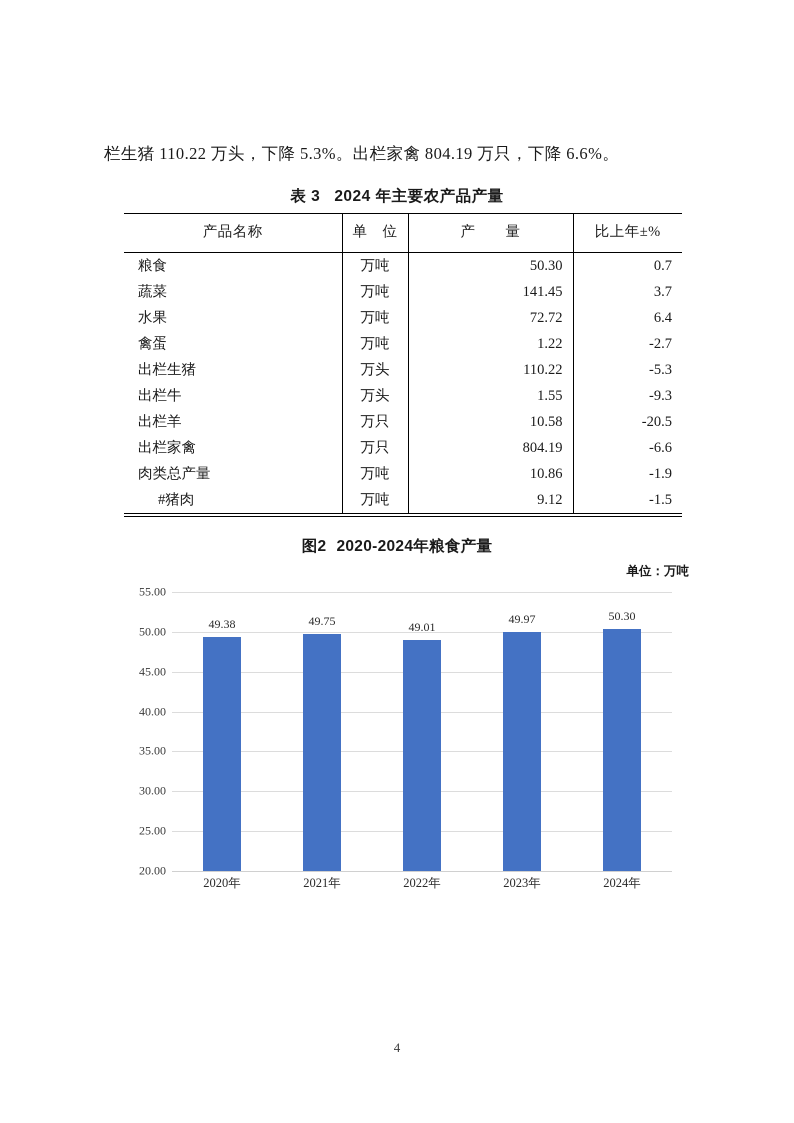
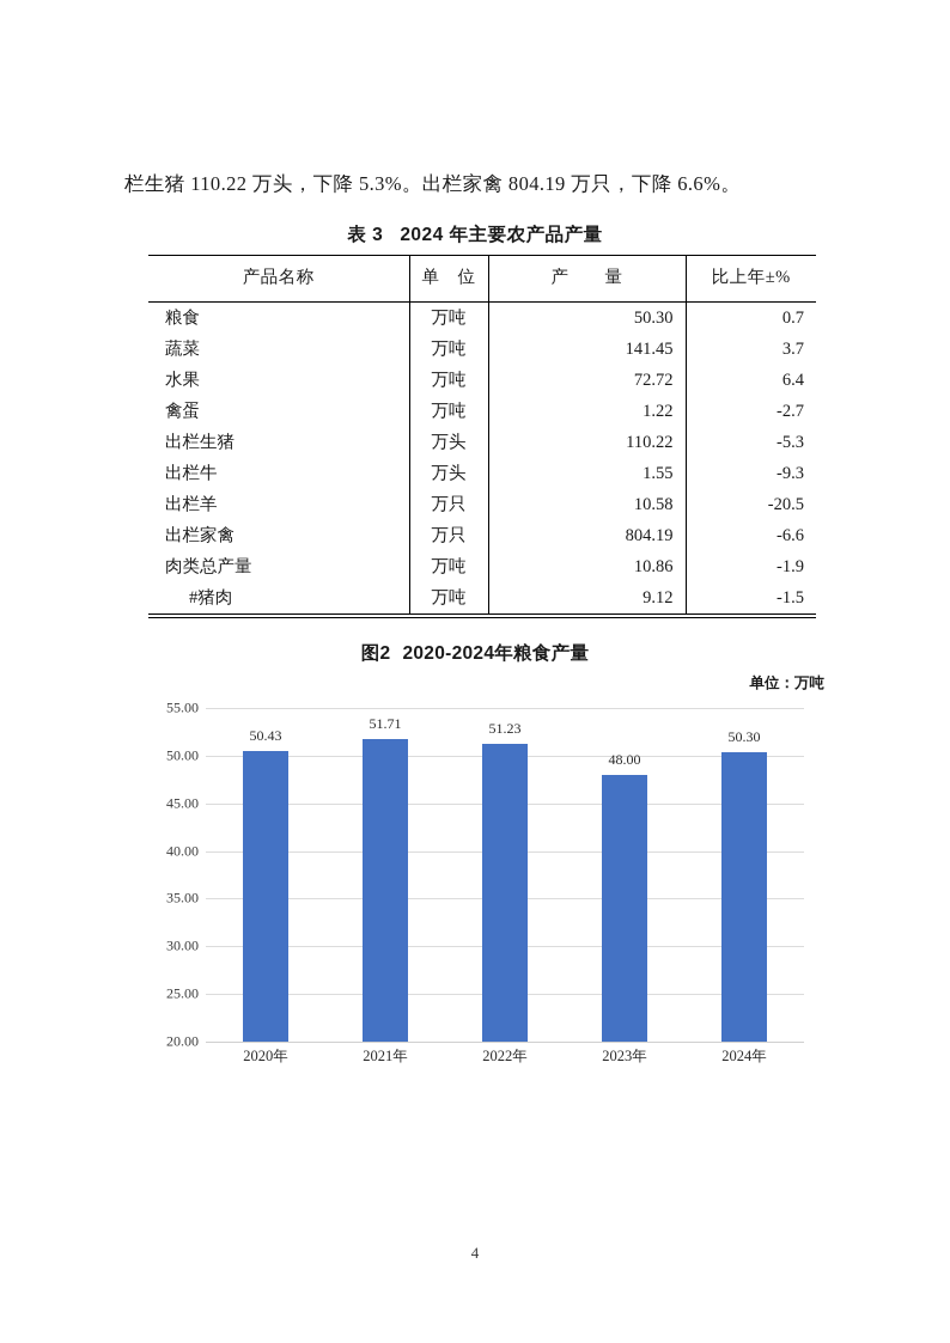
2020年: 49.38 -> 50.43
2021年: 49.75 -> 51.71
2022年: 49.01 -> 51.23
2023年: 49.97 -> 48.00
